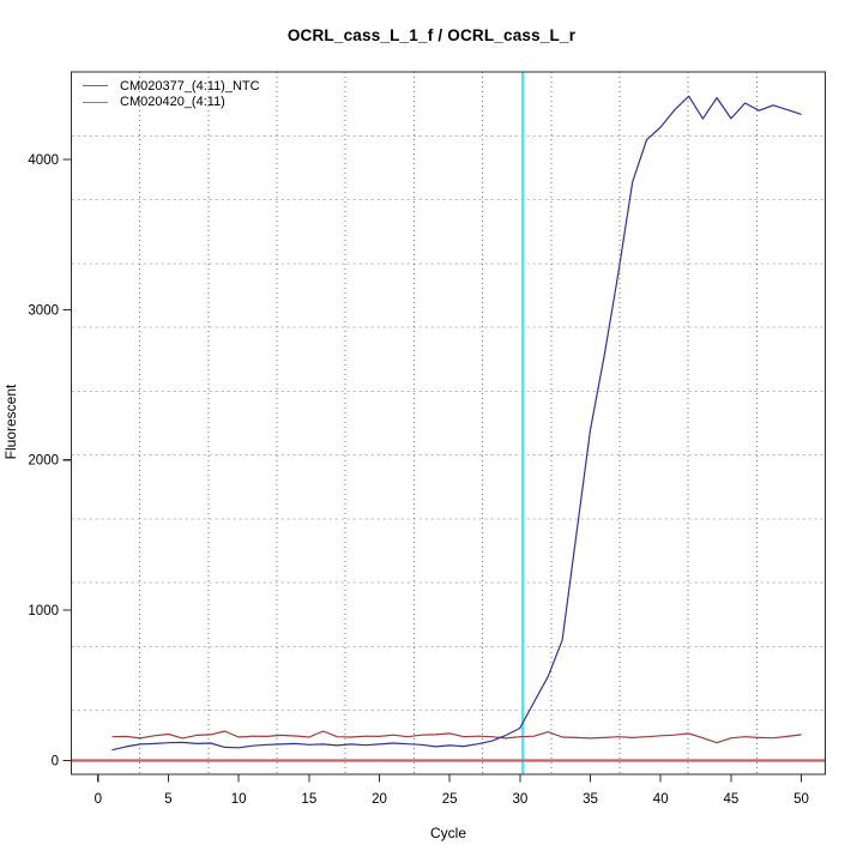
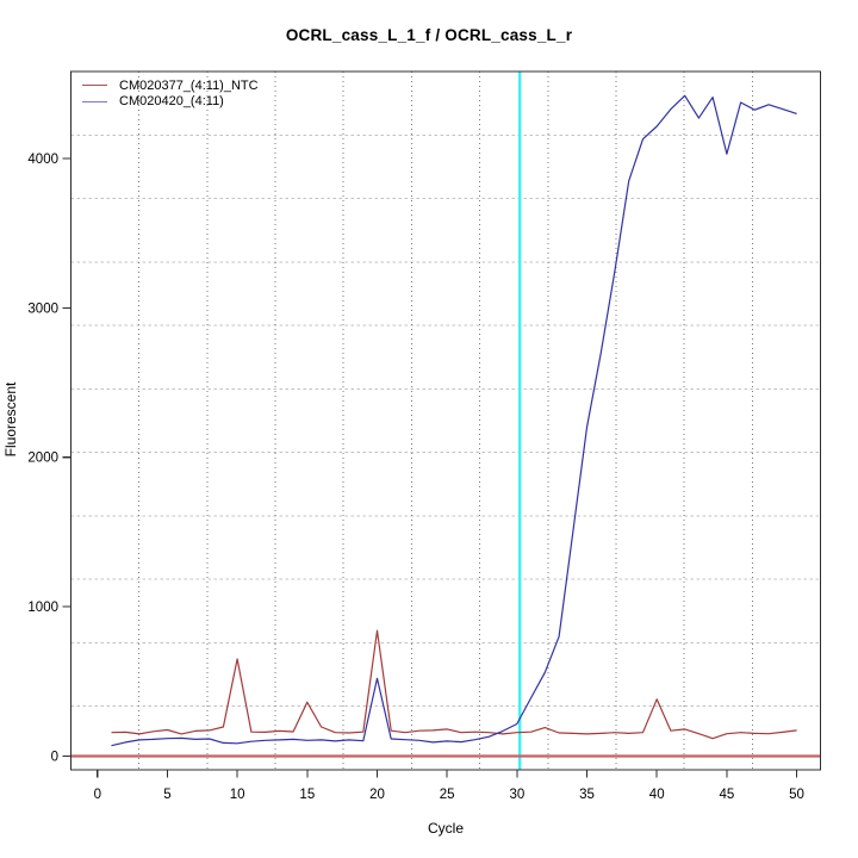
CM020377_(4:11)_NTC/10: 160 -> 650
CM020377_(4:11)_NTC/15: 160 -> 360
CM020377_(4:11)_NTC/20: 160 -> 840
CM020420_(4:11)/20: 110 -> 520
CM020377_(4:11)_NTC/40: 160 -> 380
CM020420_(4:11)/45: 4270 -> 4030
